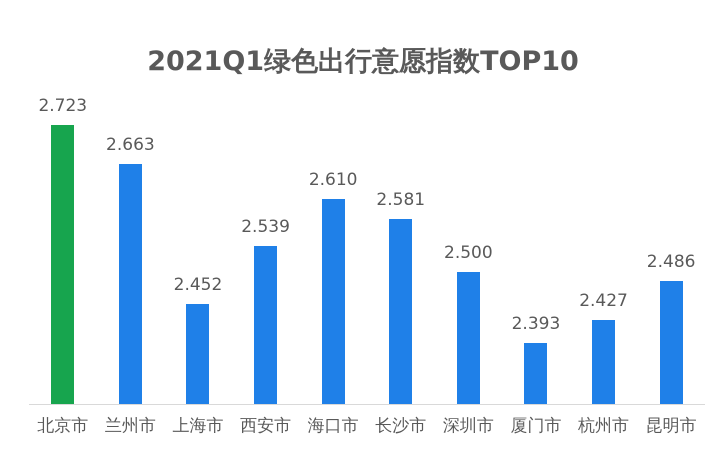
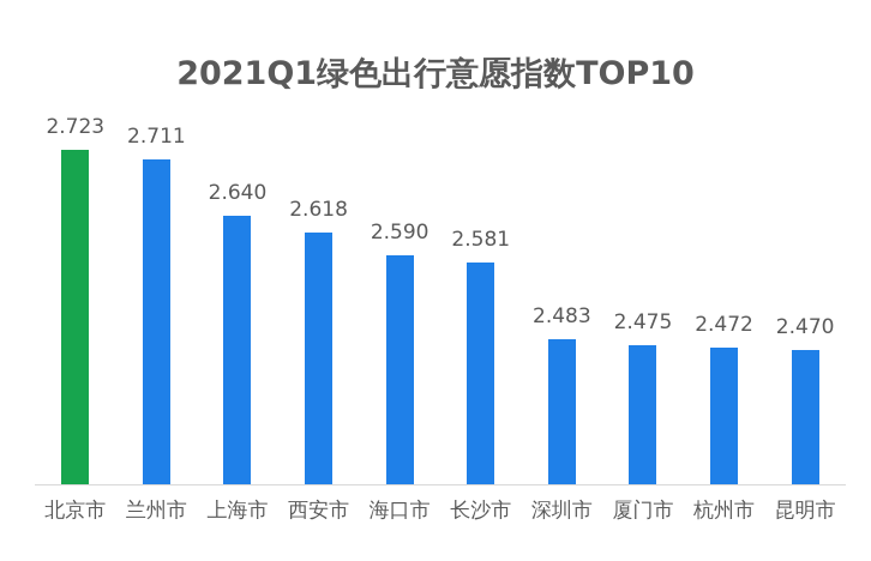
兰州市: 2.663 -> 2.711
上海市: 2.452 -> 2.640
西安市: 2.539 -> 2.618
海口市: 2.610 -> 2.590
深圳市: 2.500 -> 2.483
厦门市: 2.393 -> 2.475
杭州市: 2.427 -> 2.472
昆明市: 2.486 -> 2.470
